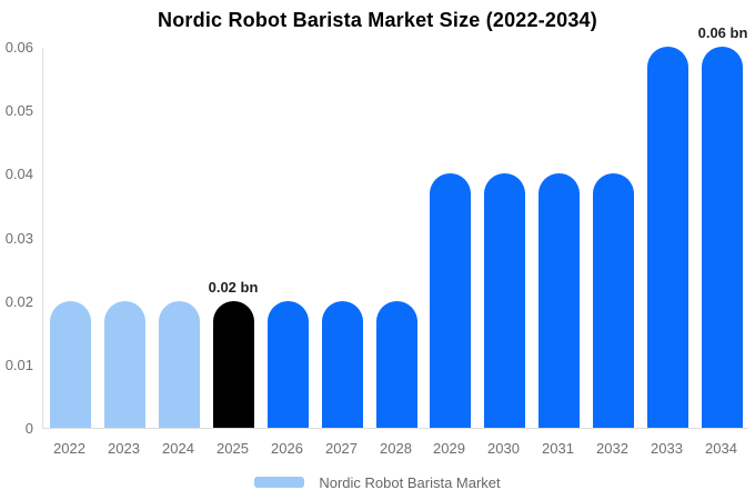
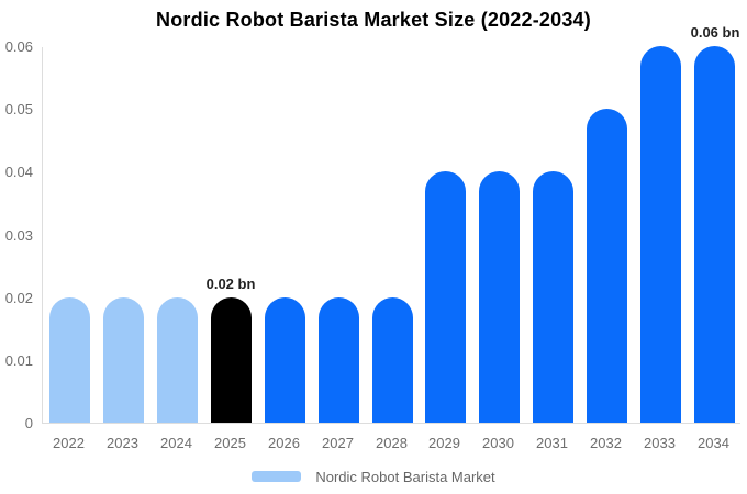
2032: 0.04 -> 0.05
